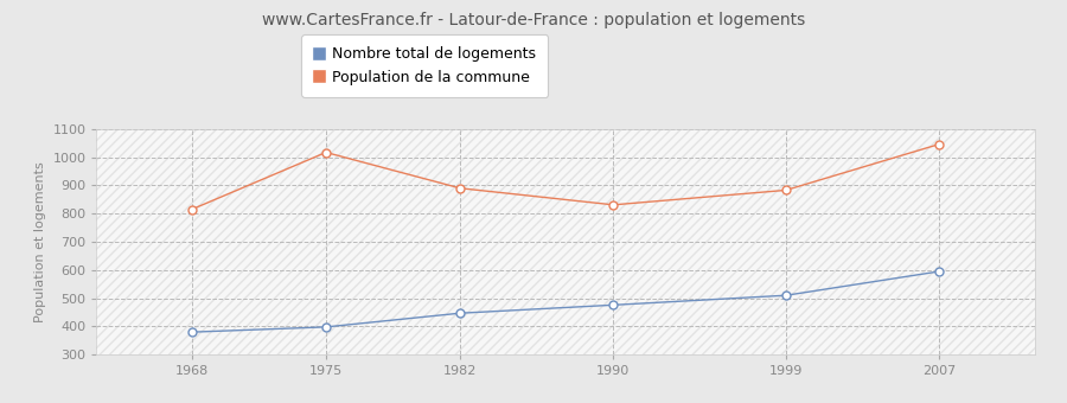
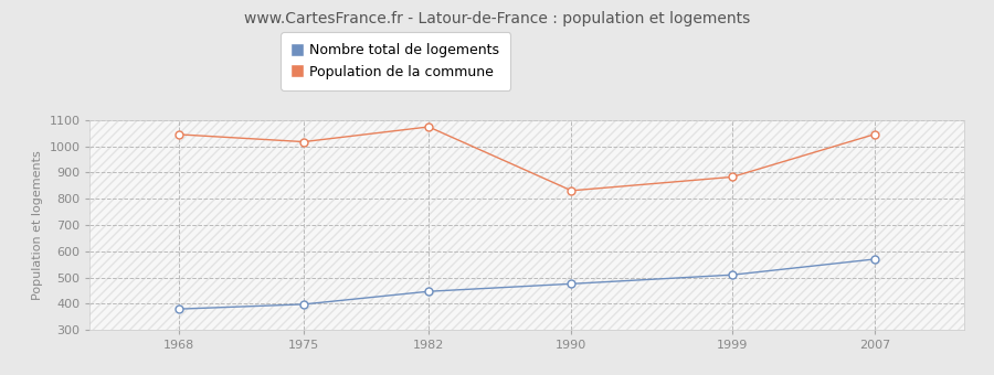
Population de la commune/1968: 815 -> 1045
Population de la commune/1982: 890 -> 1074
Nombre total de logements/2007: 595 -> 570
